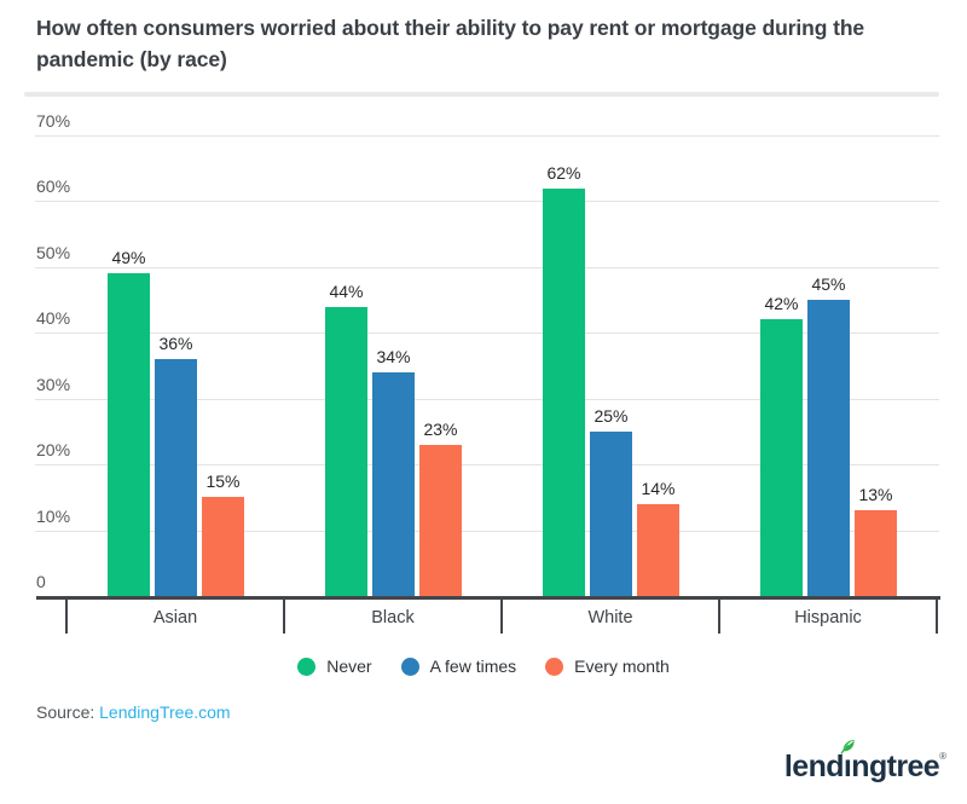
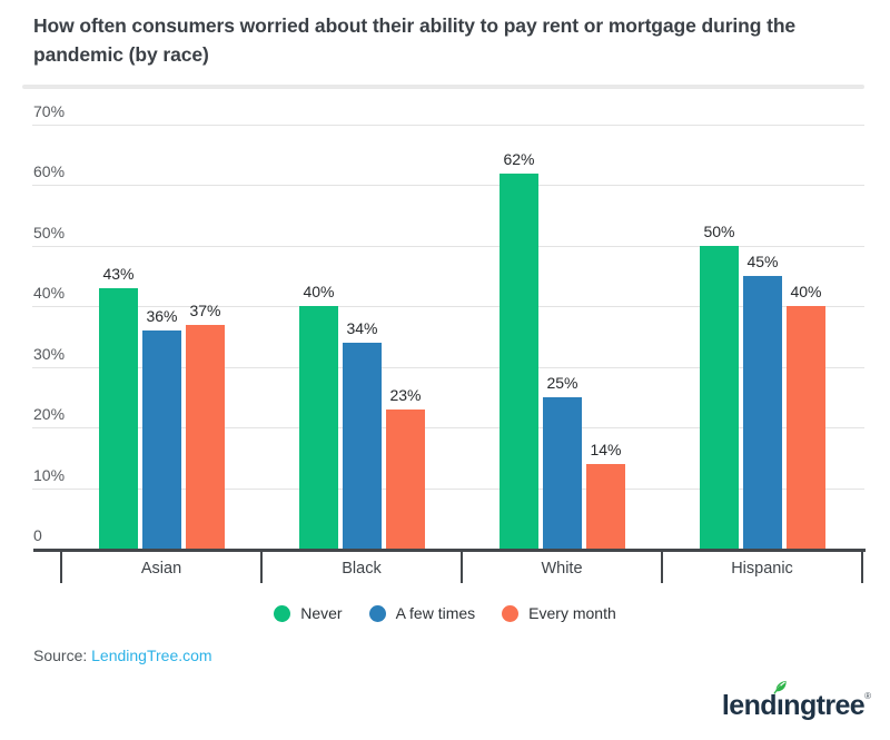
Never/Asian: 49% -> 43%
Every month/Asian: 15% -> 37%
Never/Black: 44% -> 40%
Never/Hispanic: 42% -> 50%
Every month/Hispanic: 13% -> 40%
